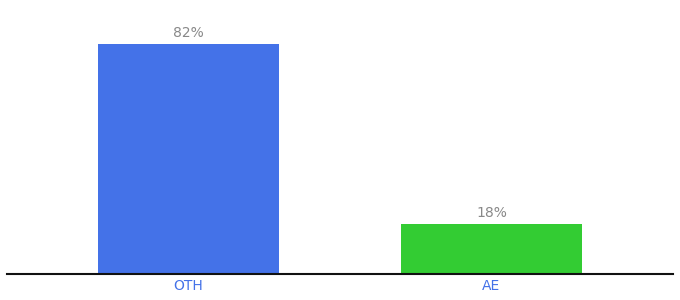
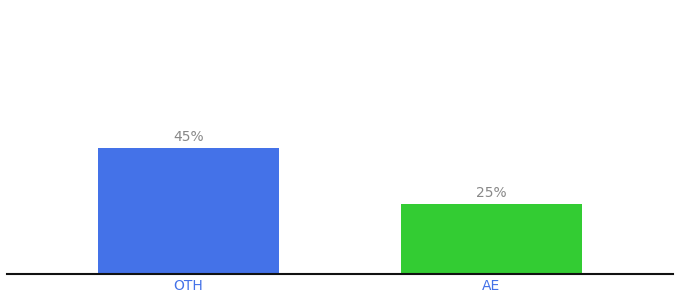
OTH: 82% -> 45%
AE: 18% -> 25%
